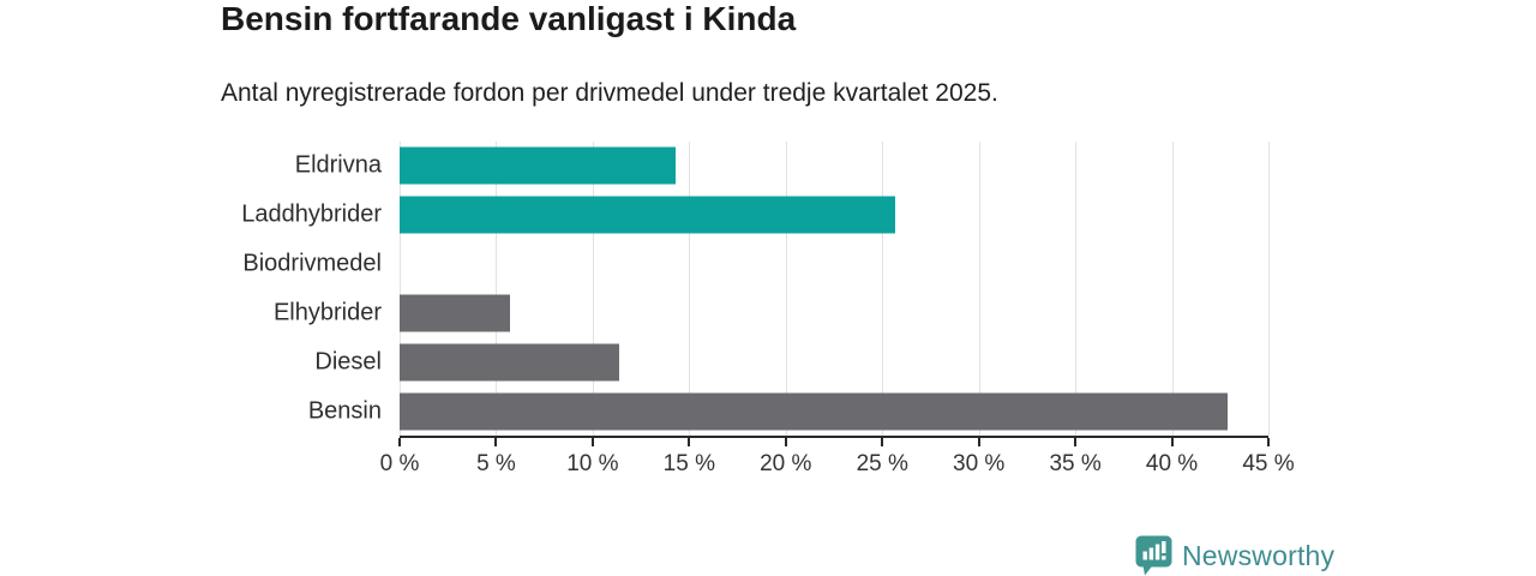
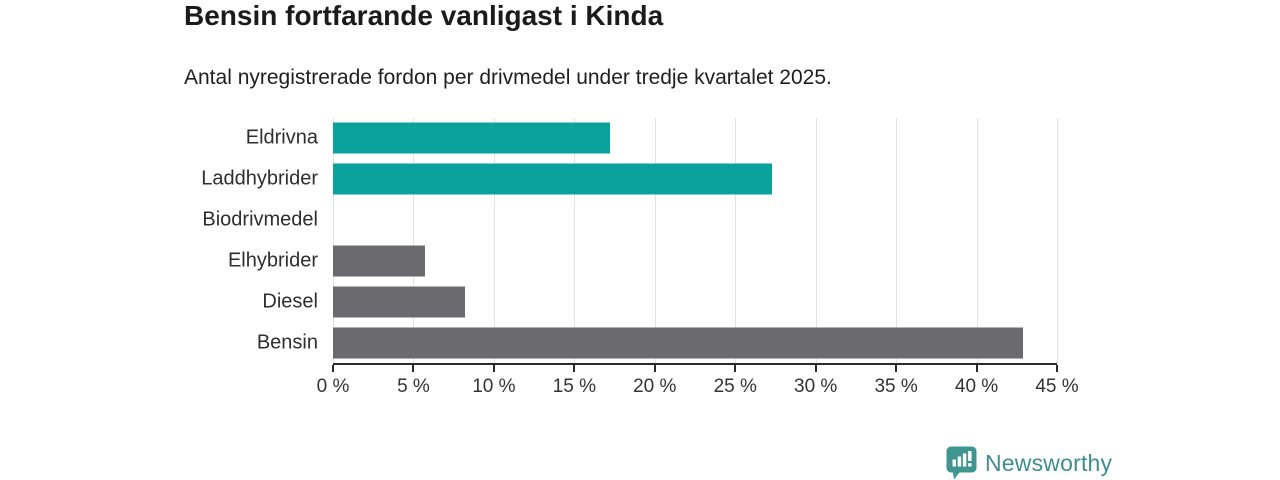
Eldrivna: 14.3% -> 17.2%
Laddhybrider: 25.7% -> 27.3%
Diesel: 11.4% -> 8.2%
